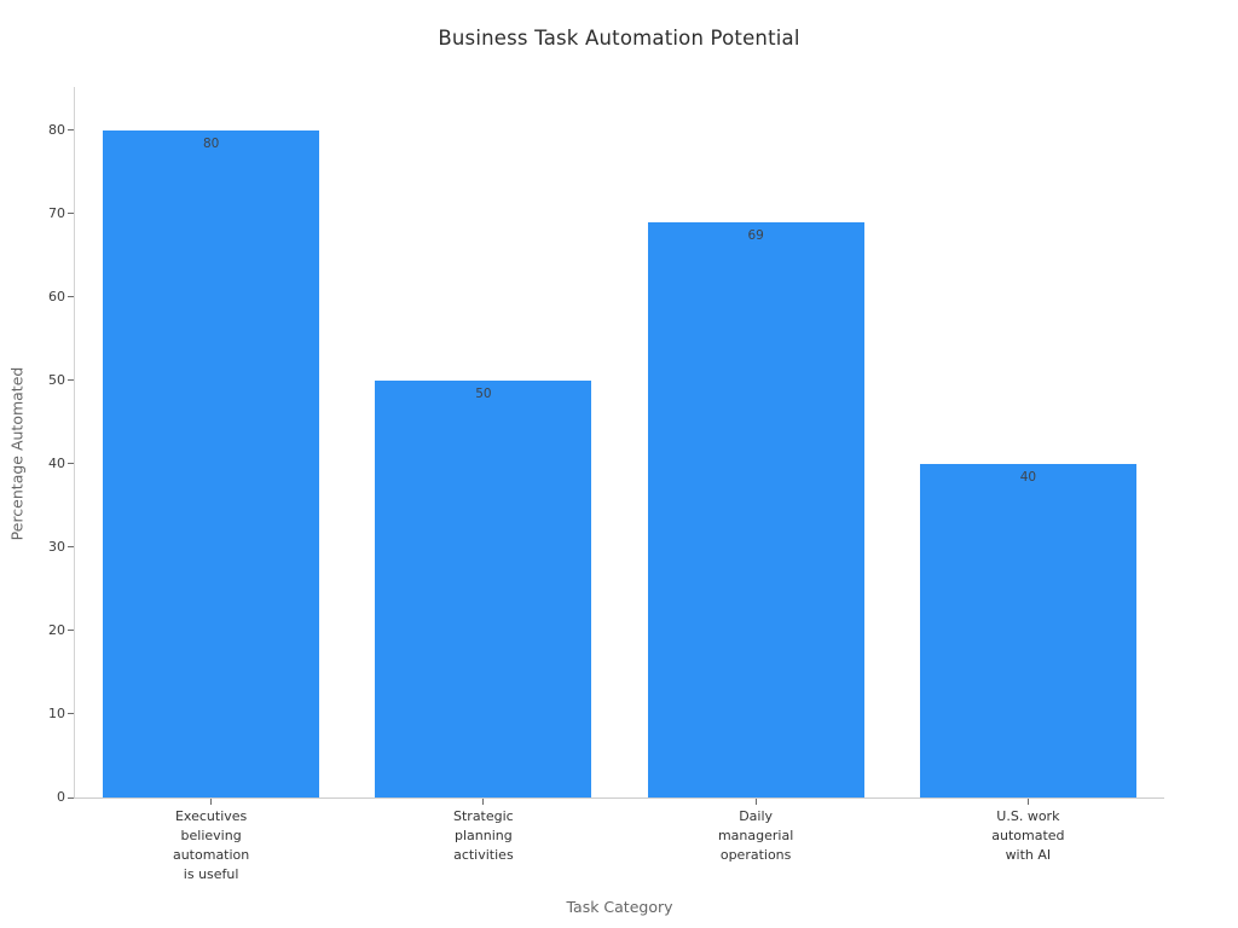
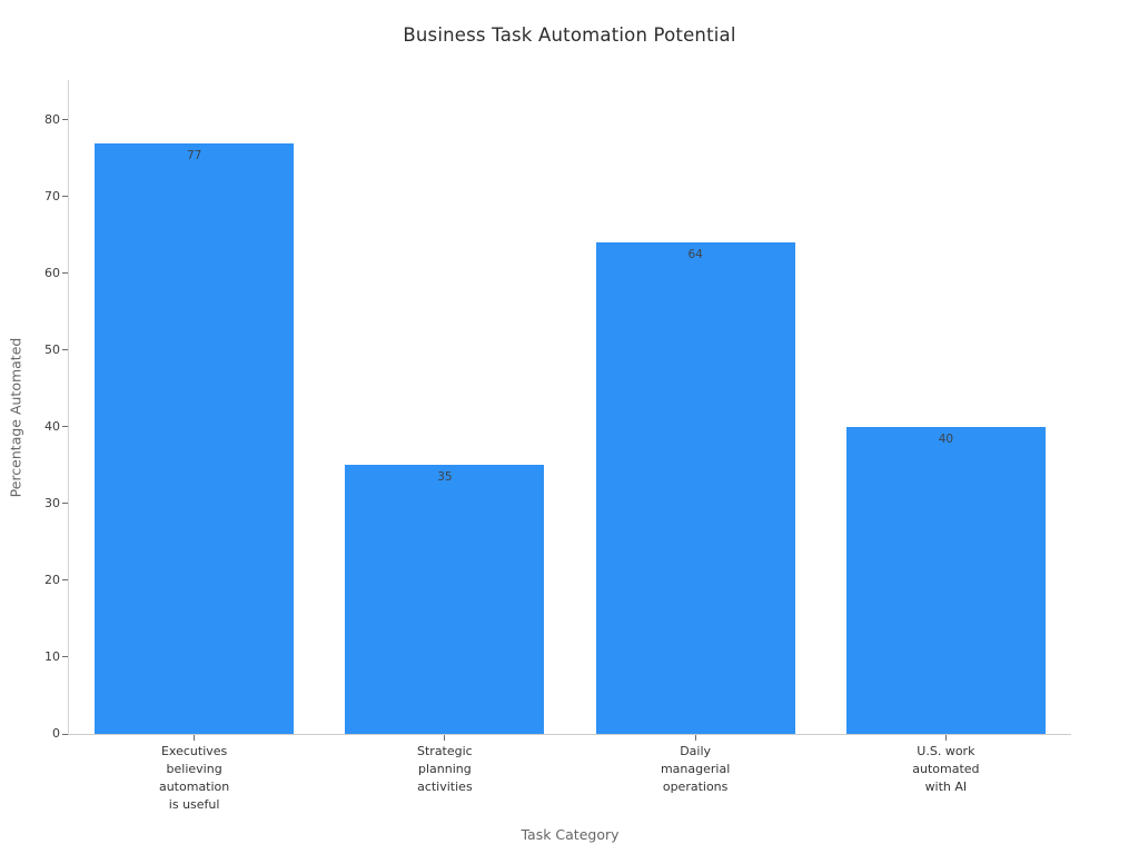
Executives believing automation is useful: 80 -> 77
Strategic planning activities: 50 -> 35
Daily managerial operations: 69 -> 64
